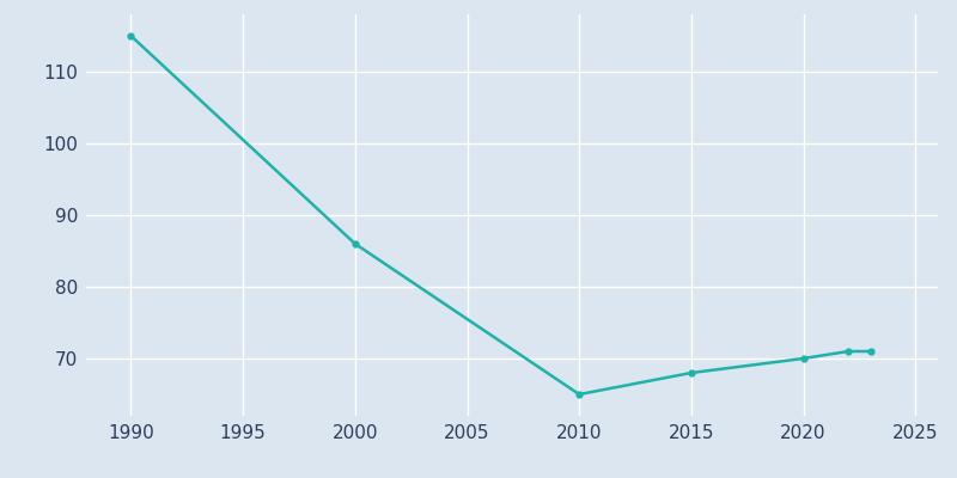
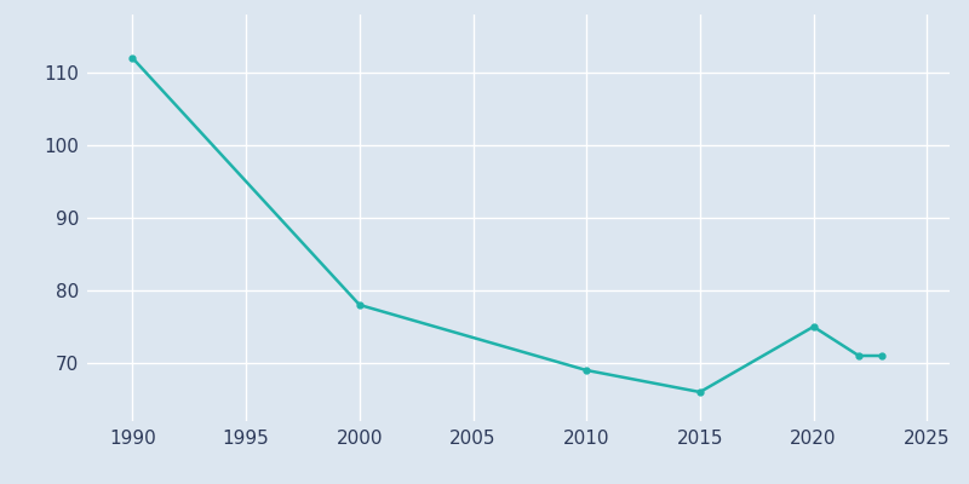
1990: 115 -> 112
2000: 86 -> 78
2010: 65 -> 69
2015: 68 -> 66
2020: 70 -> 75
